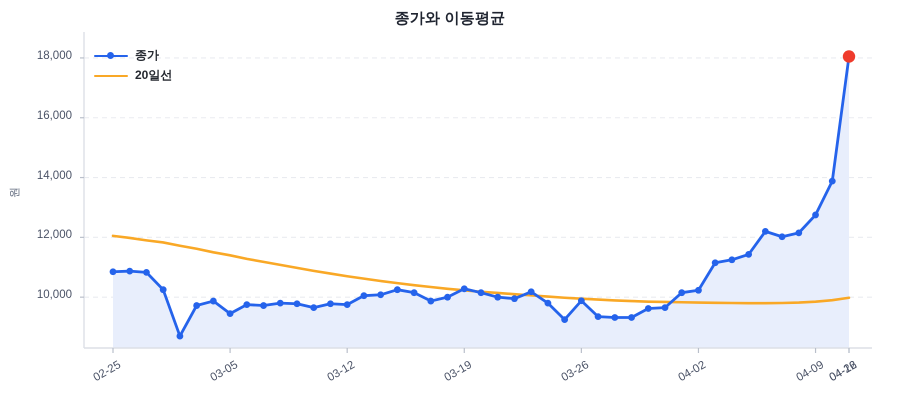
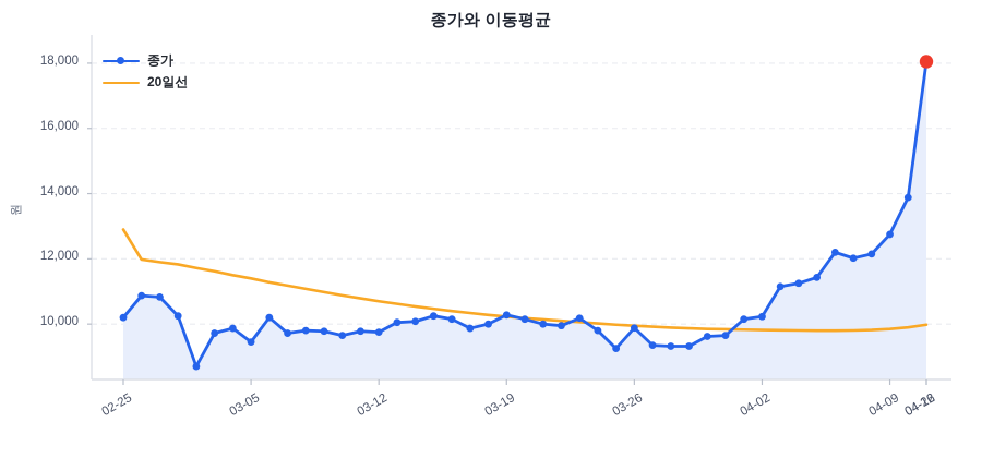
종가/02-25: 10800 -> 10200
20일선/02-25: 12000 -> 12900
종가/03-05: 9800 -> 10200
